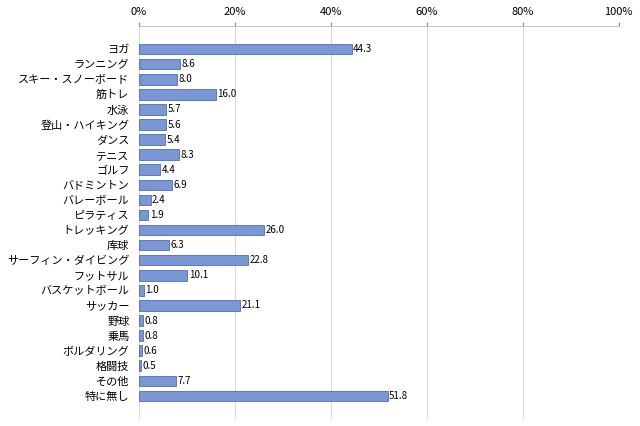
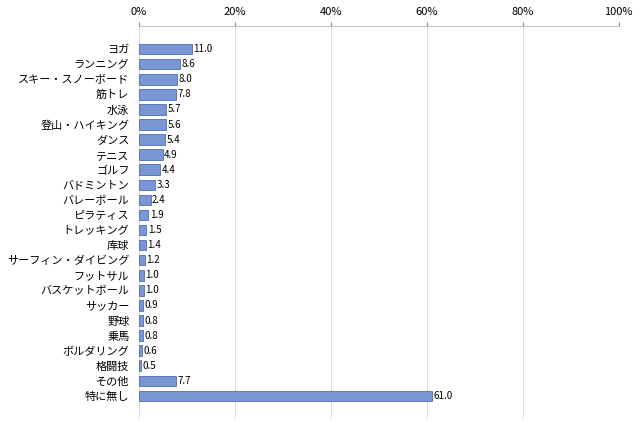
ヨガ: 44.3 -> 11.0
筋トレ: 16.0 -> 7.8
テニス: 8.3 -> 4.9
バドミントン: 6.9 -> 3.3
トレッキング: 26.0 -> 1.5
库球: 6.3 -> 1.4
サーフィン・ダイビング: 22.8 -> 1.2
フットサル: 10.1 -> 1.0
サッカー: 21.1 -> 0.9
特に無し: 51.8 -> 61.0
